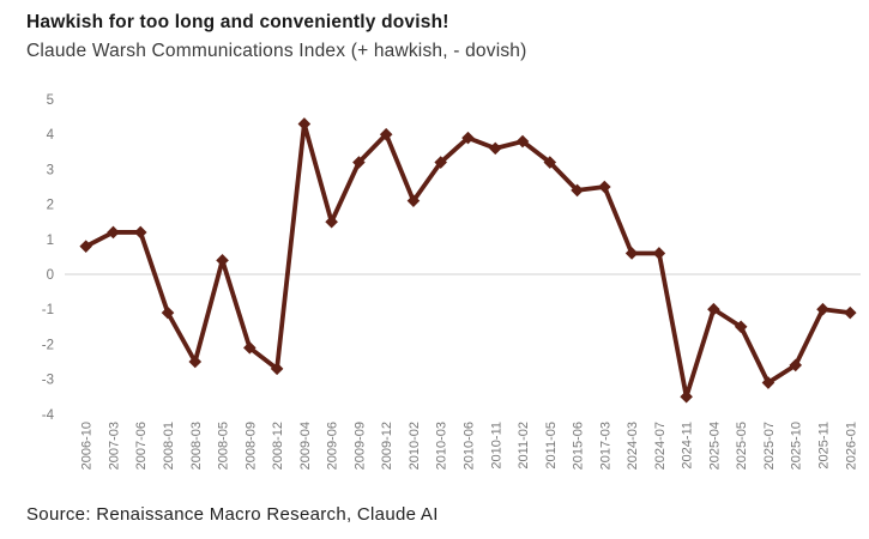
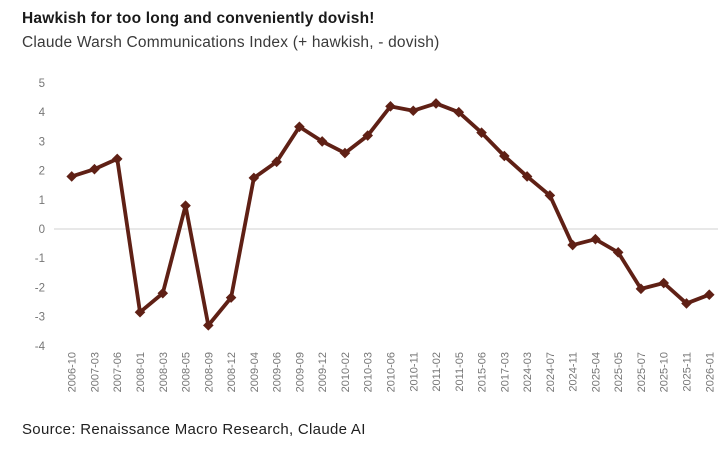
2006-10: 0.8 -> 1.8
2007-03: 1.2 -> 2.0
2007-06: 1.2 -> 2.4
2008-01: -1.1 -> -2.9
2008-03: -2.5 -> -2.2
2008-05: 0.4 -> 0.8
2008-09: -2.1 -> -3.3
2008-12: -2.7 -> -2.4
2009-04: 4.3 -> 1.8
2009-06: 1.5 -> 2.3
2009-09: 3.2 -> 3.5
2009-12: 4.0 -> 3.0
2010-02: 2.1 -> 2.6
2010-06: 3.9 -> 4.2
2010-11: 3.6 -> 4.0
2011-02: 3.8 -> 4.3
2011-05: 3.2 -> 4.0
2015-06: 2.4 -> 3.3
2024-03: 0.6 -> 1.8
2024-07: 0.6 -> 1.1
2024-11: -3.5 -> -0.6
2025-04: -1.0 -> -0.3
2025-05: -1.5 -> -0.8
2025-07: -3.1 -> -2.0
2025-10: -2.6 -> -1.9
2025-11: -1.0 -> -2.5
2026-01: -1.1 -> -2.2
